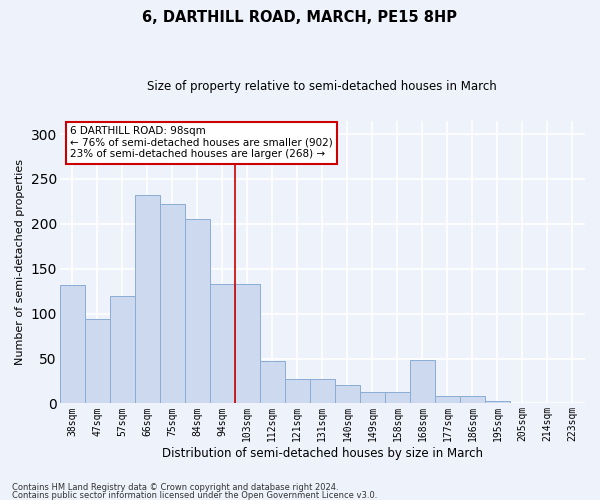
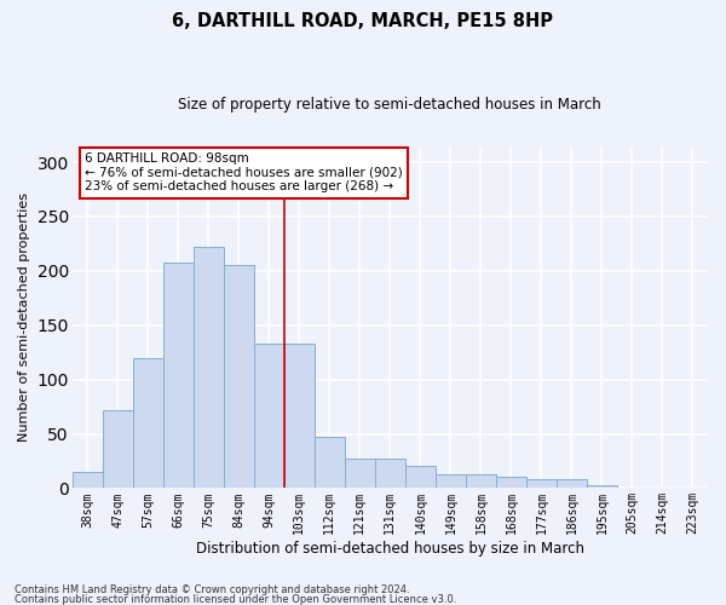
38sqm: 132 -> 15
47sqm: 94 -> 72
66sqm: 232 -> 208
168sqm: 48 -> 10
